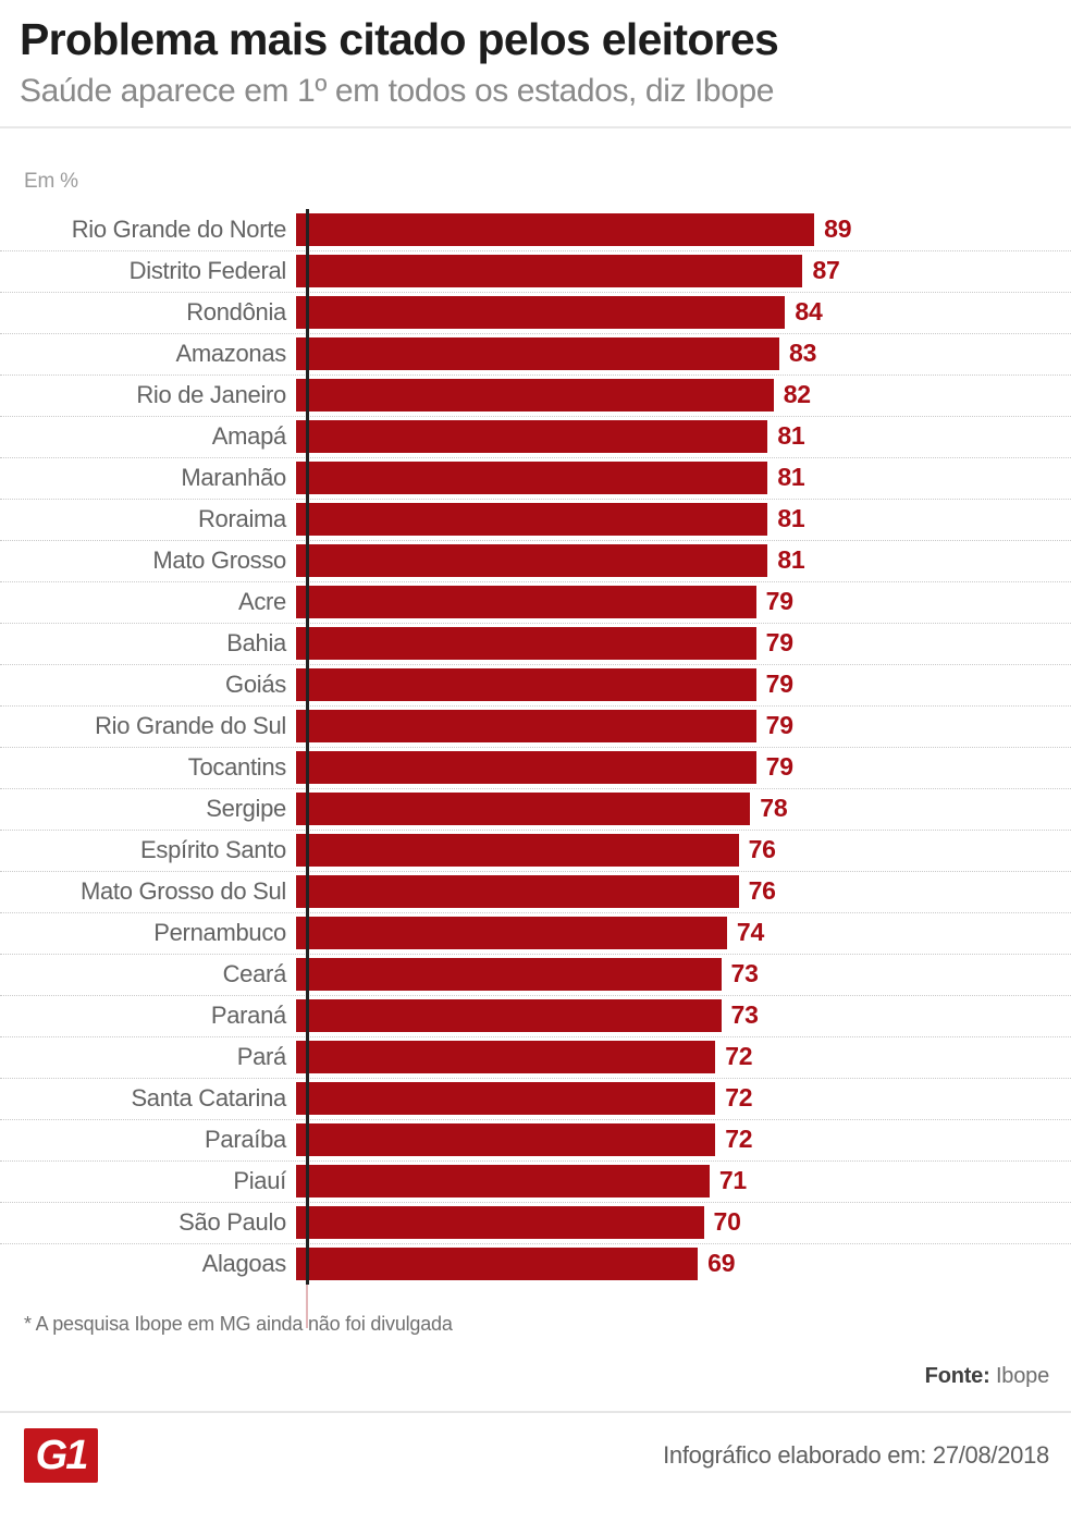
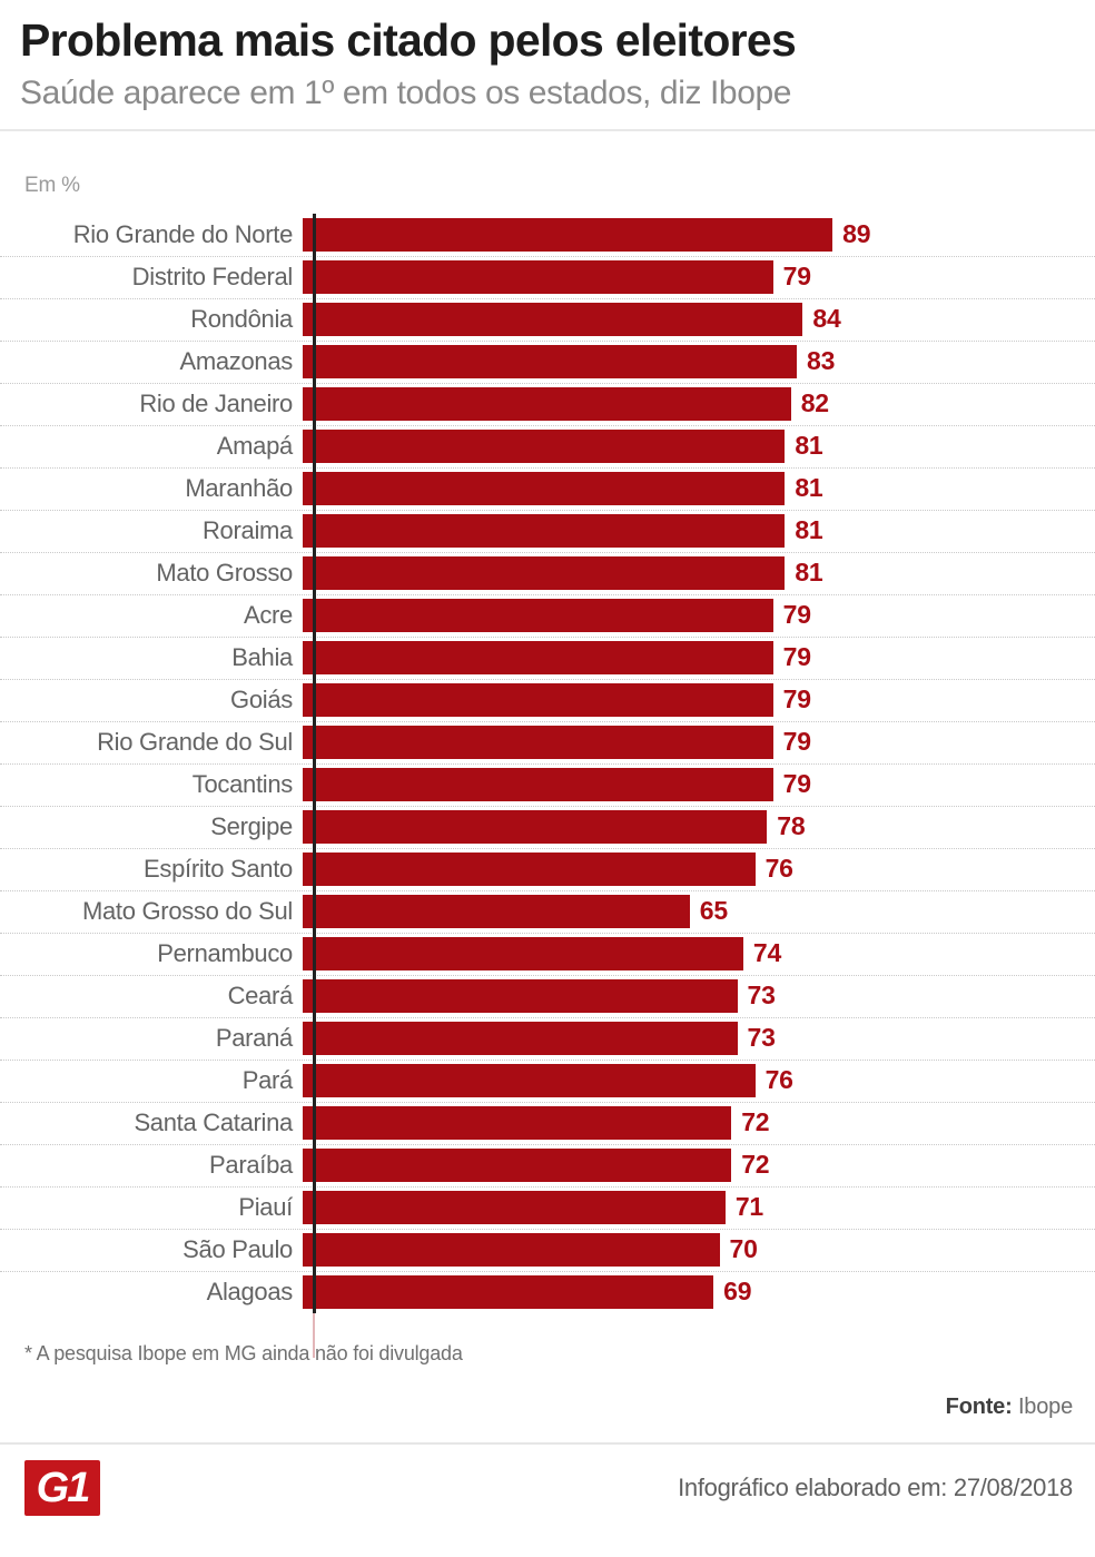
Distrito Federal: 87 -> 79
Mato Grosso do Sul: 76 -> 65
Pará: 72 -> 76
